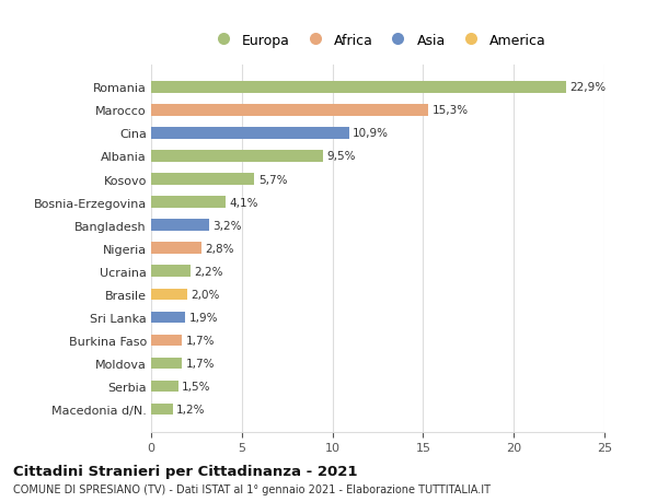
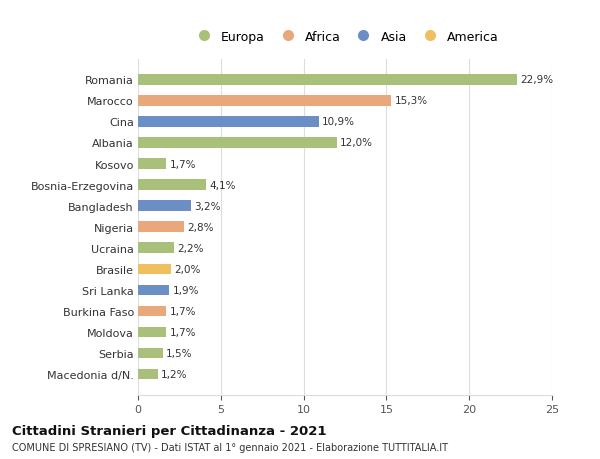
Albania: 9,5% -> 12,0%
Kosovo: 5,7% -> 1,7%
